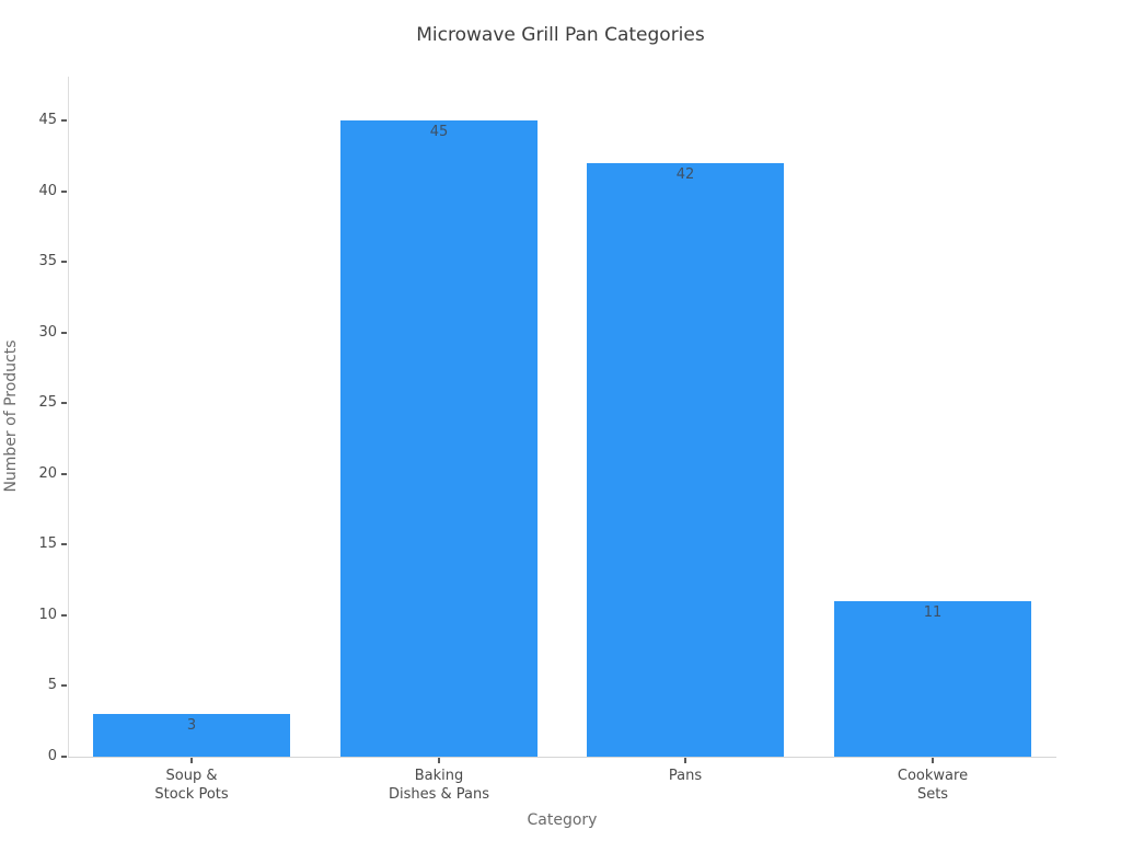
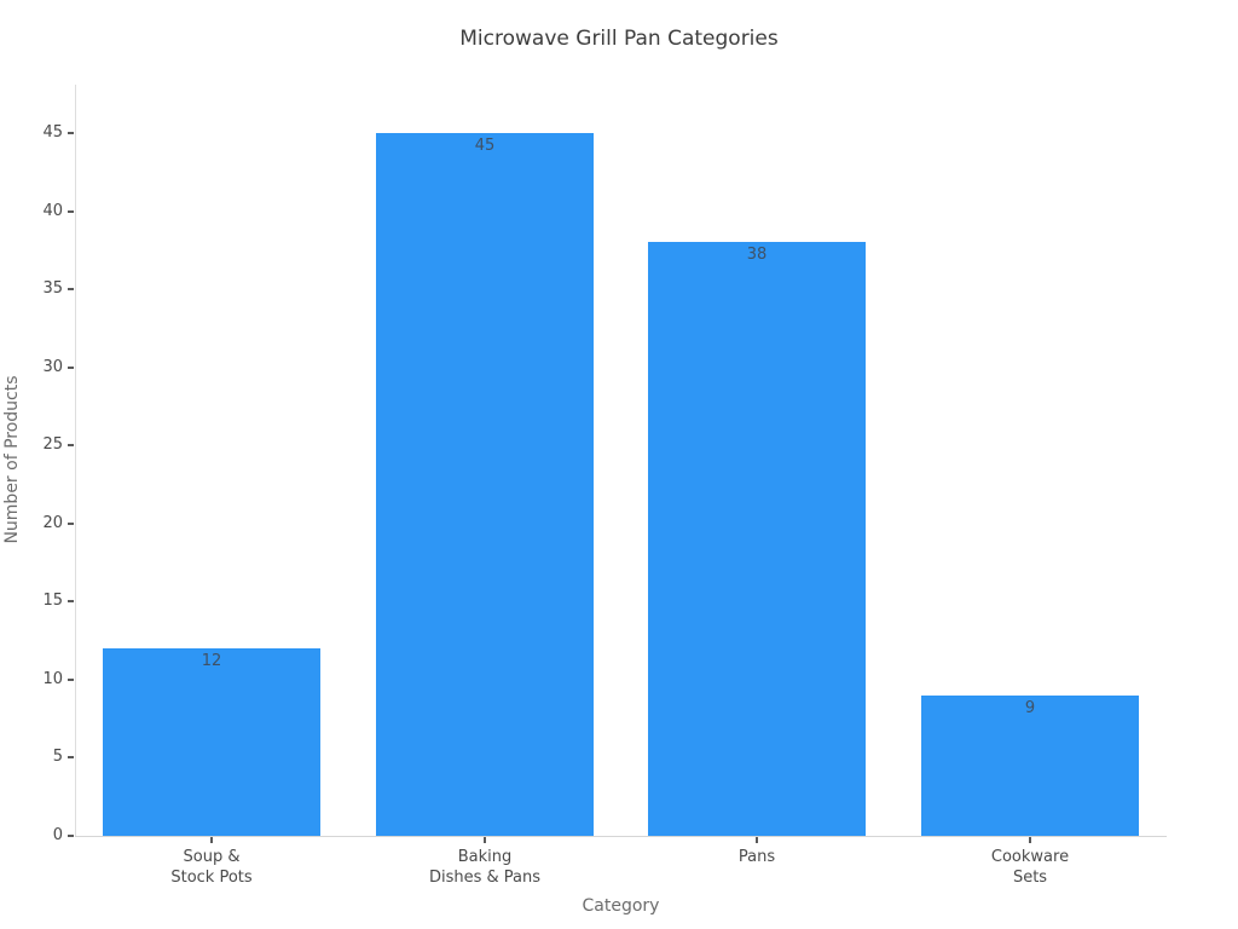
Soup & Stock Pots: 3 -> 12
Pans: 42 -> 38
Cookware Sets: 11 -> 9
